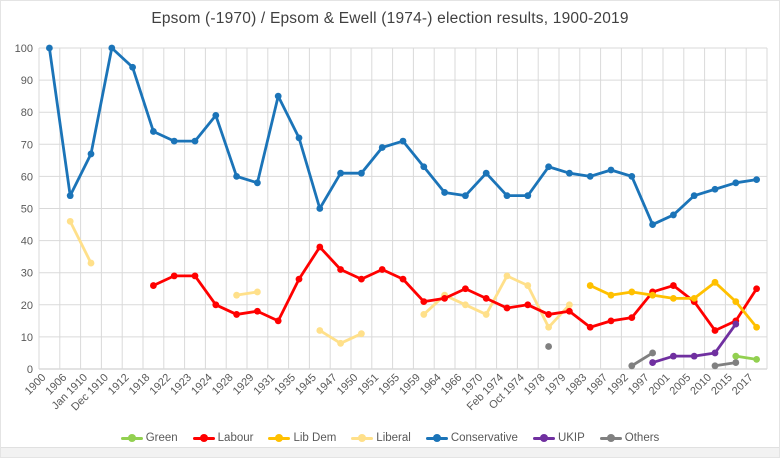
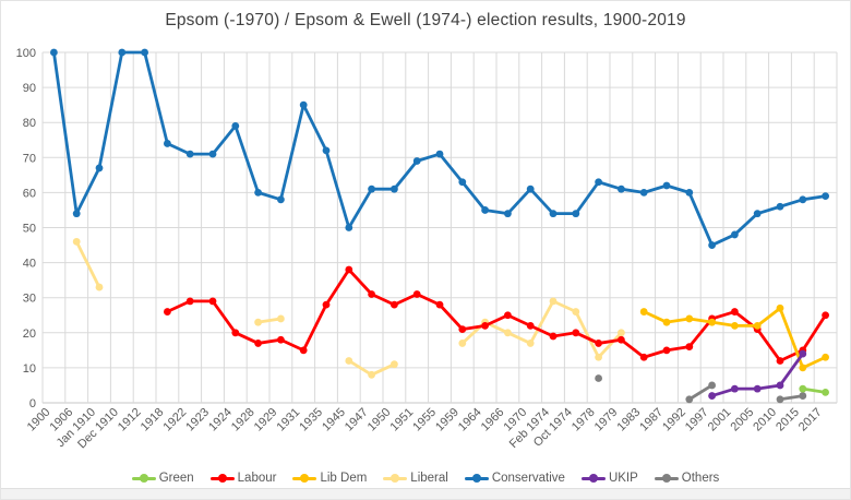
Conservative/1912: 94 -> 100
Lib Dem/2015: 21 -> 10
